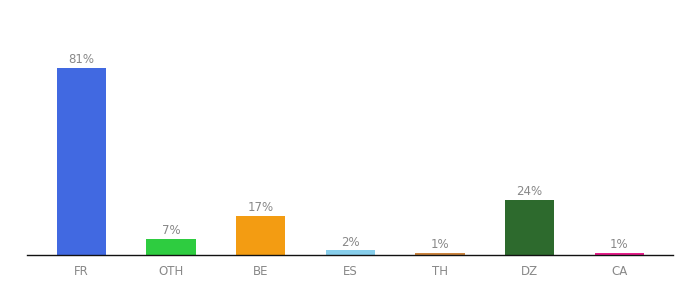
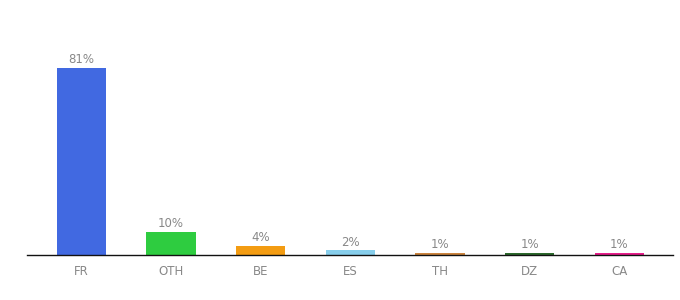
OTH: 7% -> 10%
BE: 17% -> 4%
DZ: 24% -> 1%
